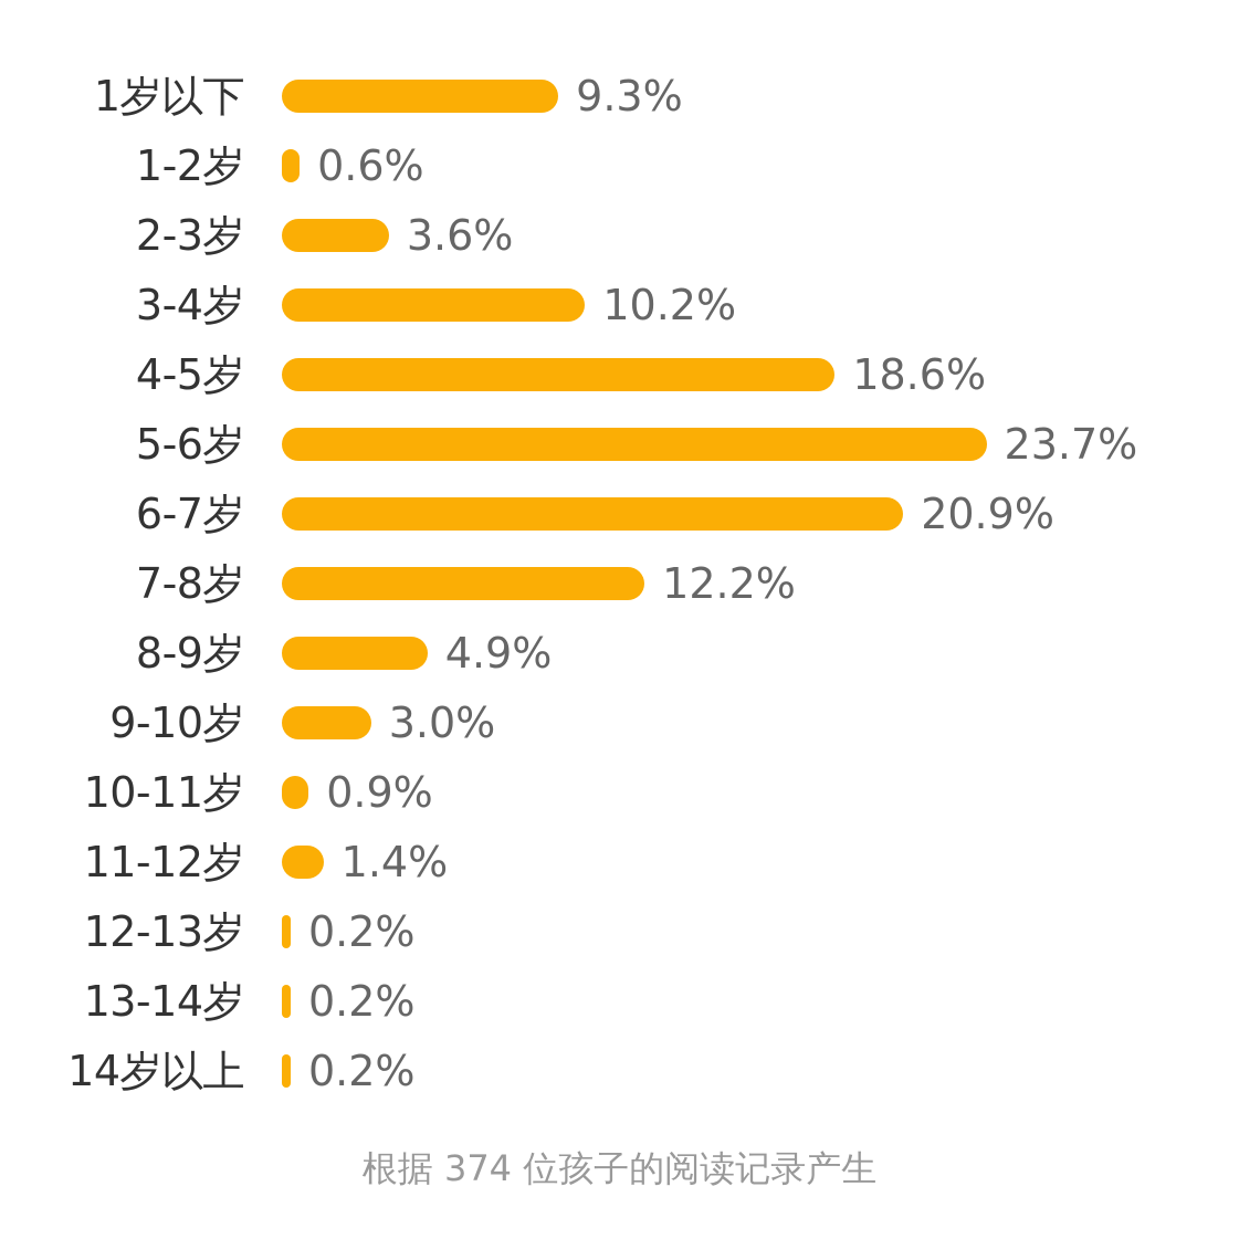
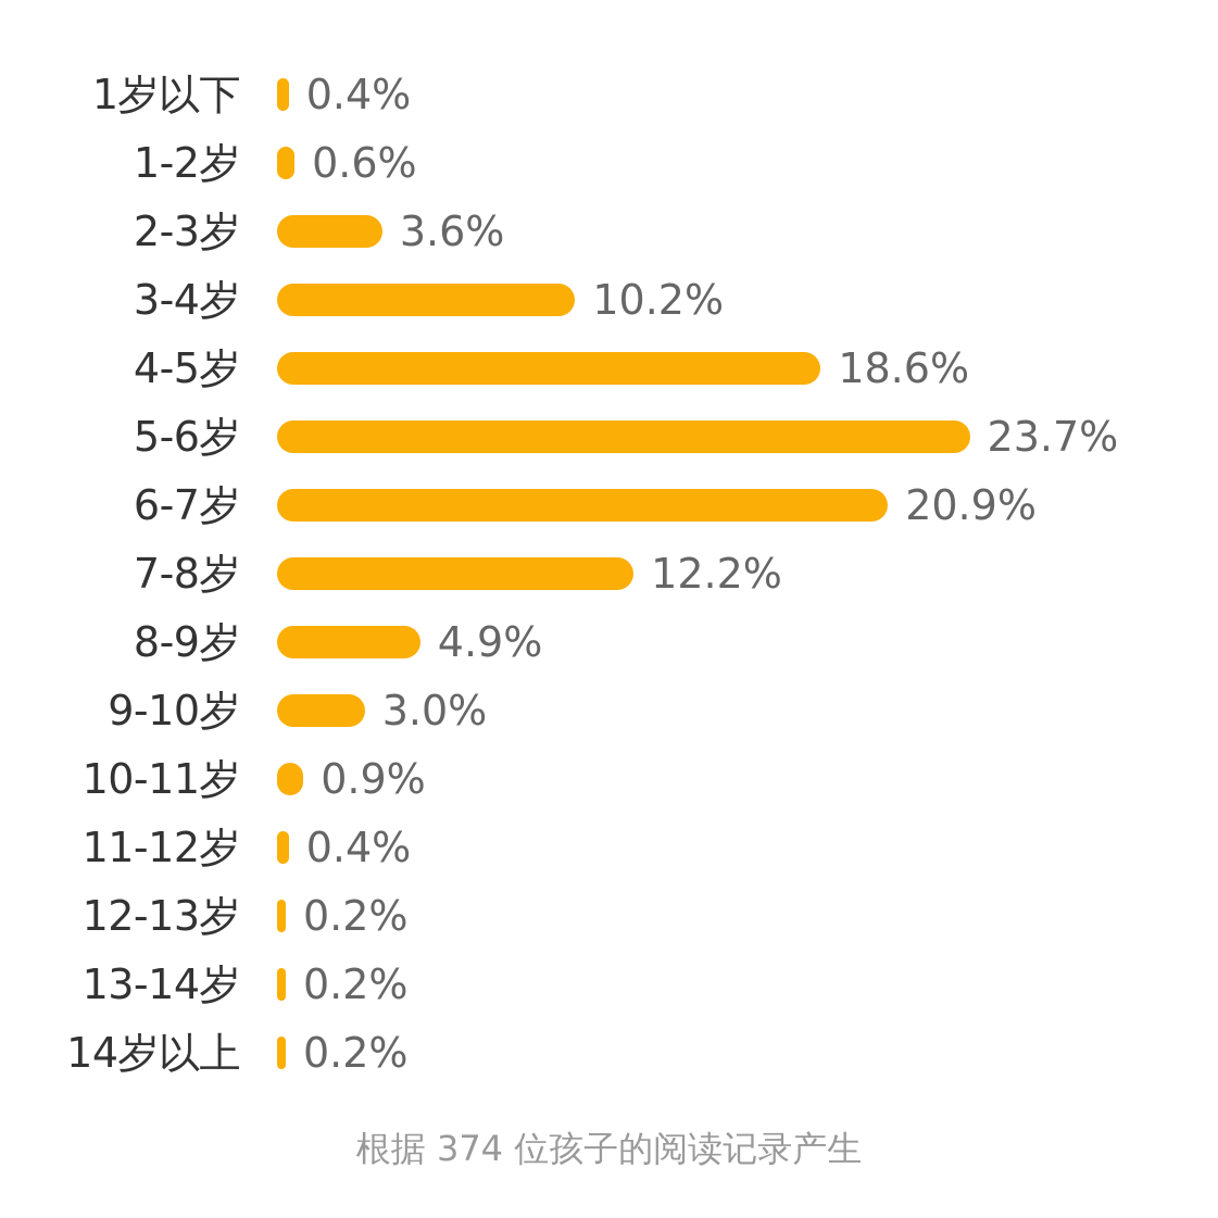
1岁以下: 9.3% -> 0.4%
11-12岁: 1.4% -> 0.4%
